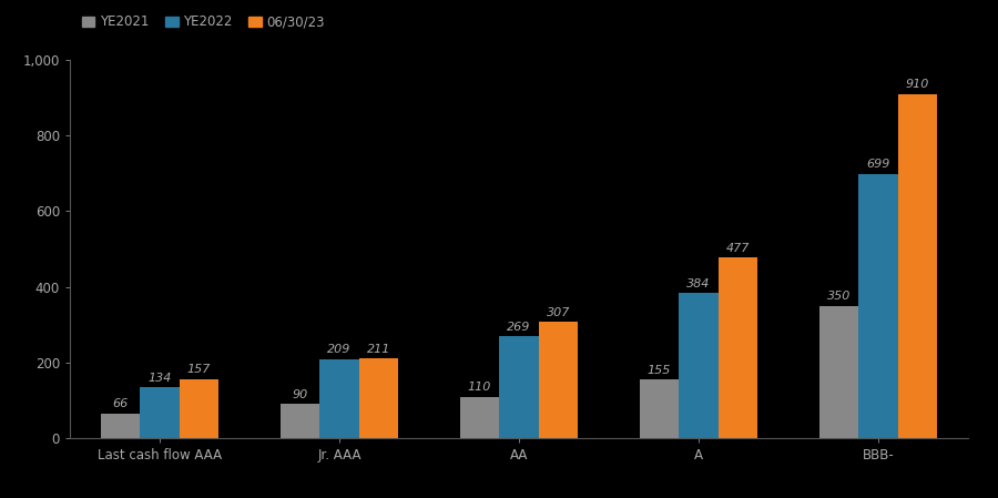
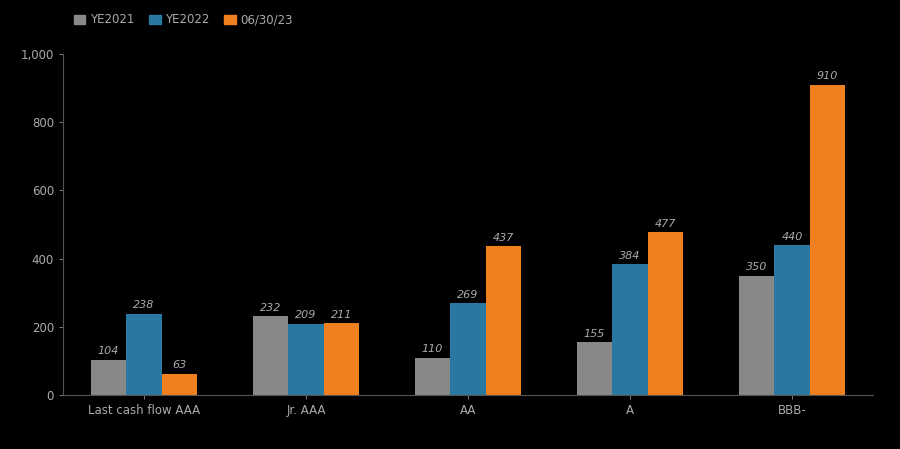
YE2021/Last cash flow AAA: 66 -> 104
YE2022/Last cash flow AAA: 134 -> 238
06/30/23/Last cash flow AAA: 157 -> 63
YE2021/Jr. AAA: 90 -> 232
06/30/23/AA: 307 -> 437
YE2022/BBB-: 699 -> 440
